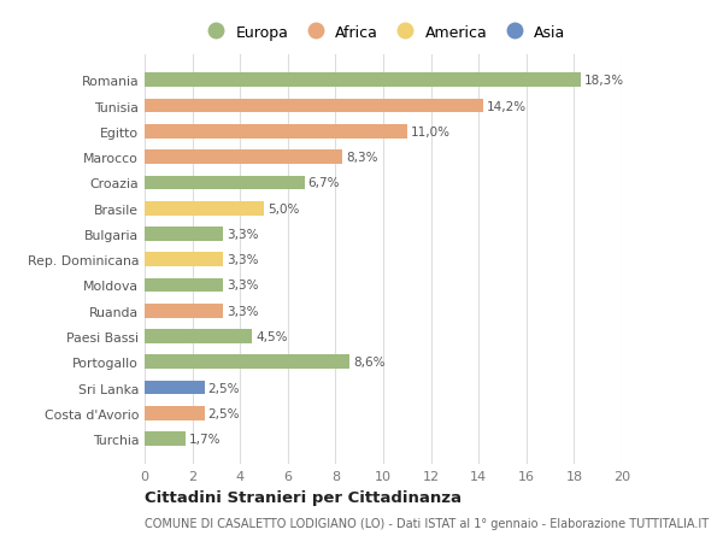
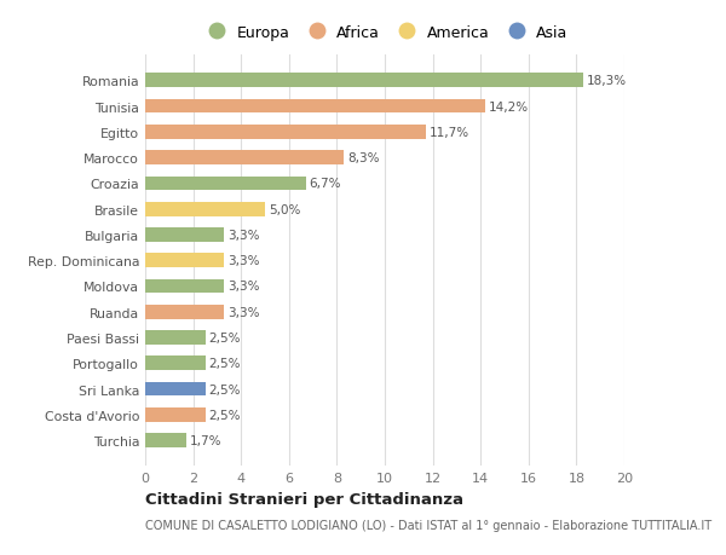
Egitto: 11,0% -> 11,7%
Paesi Bassi: 4,5% -> 2,5%
Portogallo: 8,6% -> 2,5%
